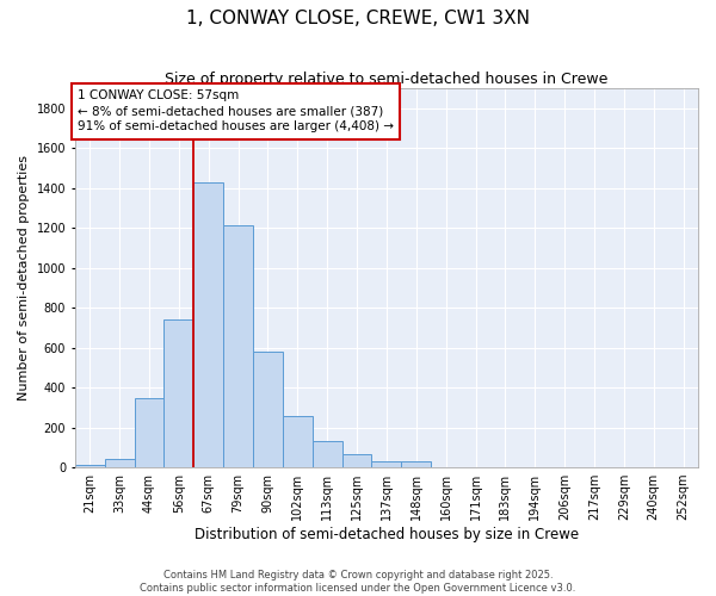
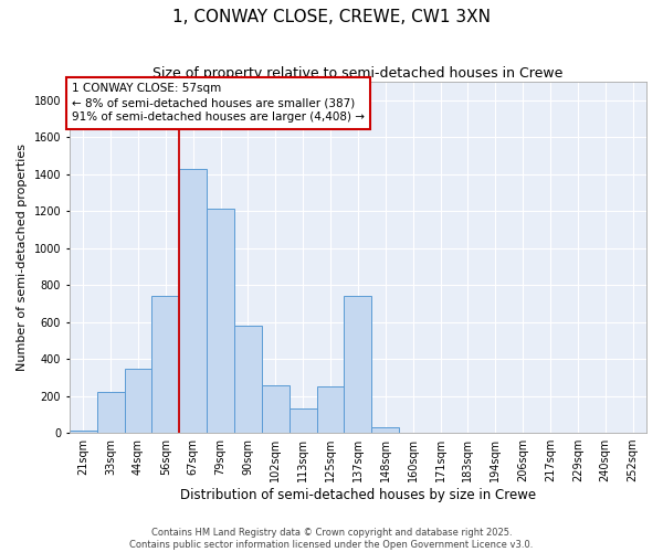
33sqm: 40 -> 220
125sqm: 60 -> 250
137sqm: 30 -> 740
